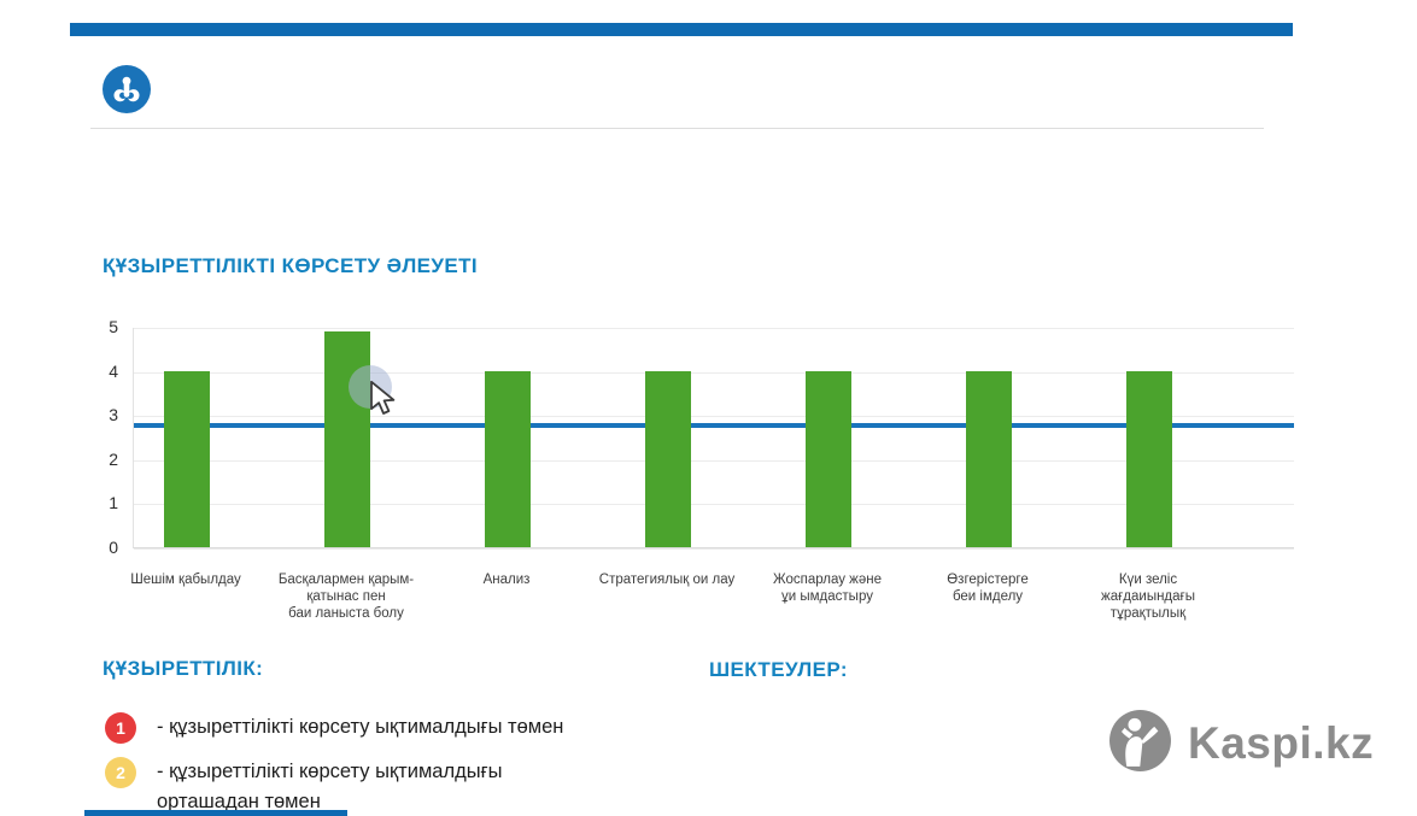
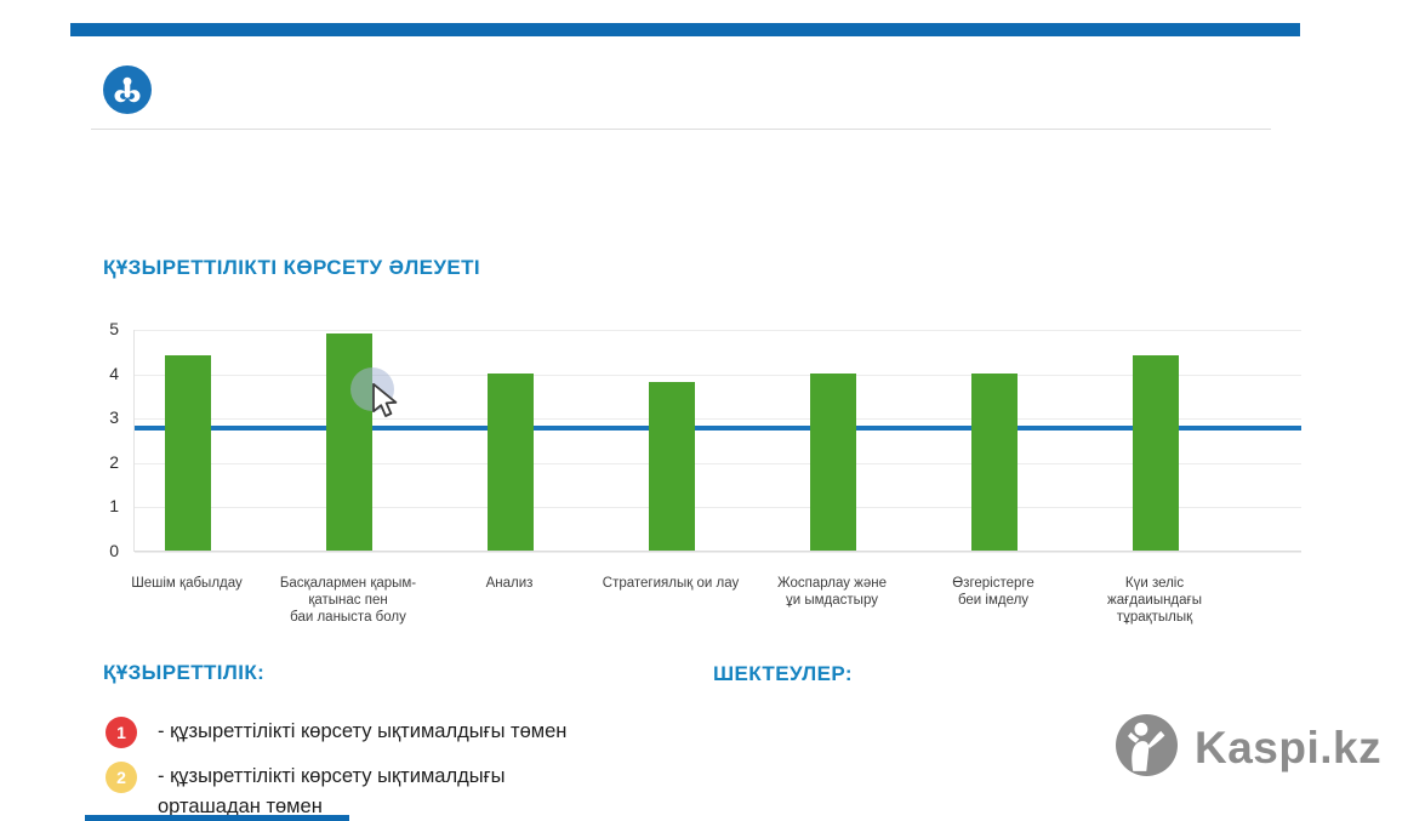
Шешім қабылдау: 4.0 -> 4.4
Стратегиялық ои лау: 4.0 -> 3.8
Күи зеліс жағдаиындағы тұрақтылық: 4.0 -> 4.4
